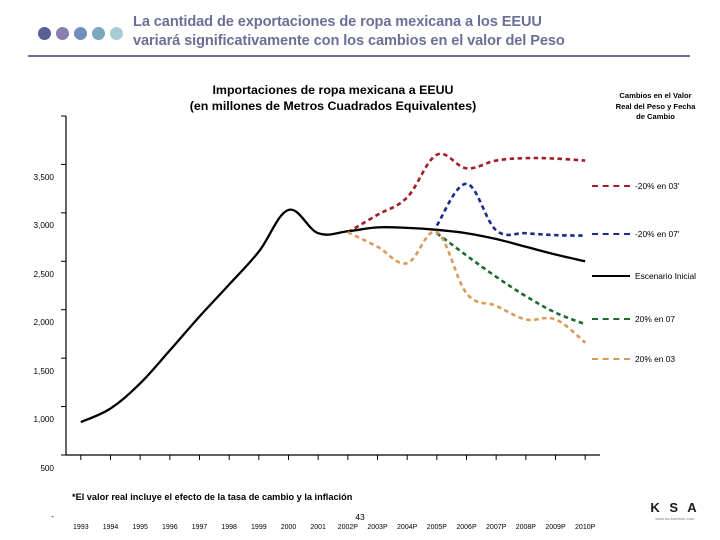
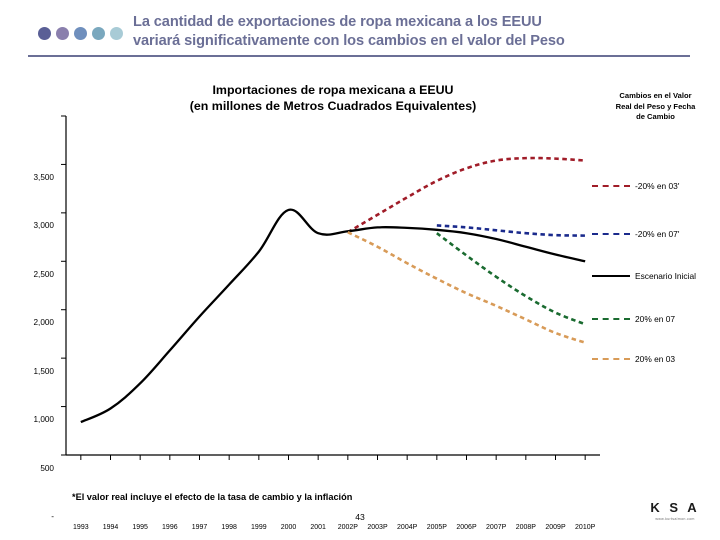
-20% en 03'/2005P: 3100 -> 2800
20% en 03/2005P: 2300 -> 1800
-20% en 07'/2006P: 2800 -> 2400
20% en 03/2009P: 1400 -> 1300
